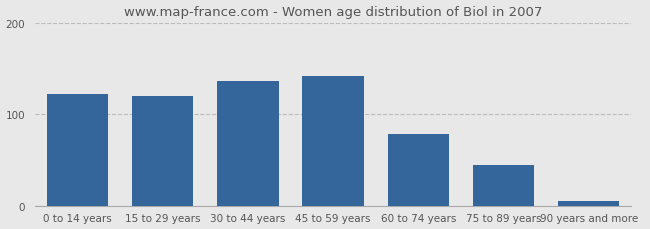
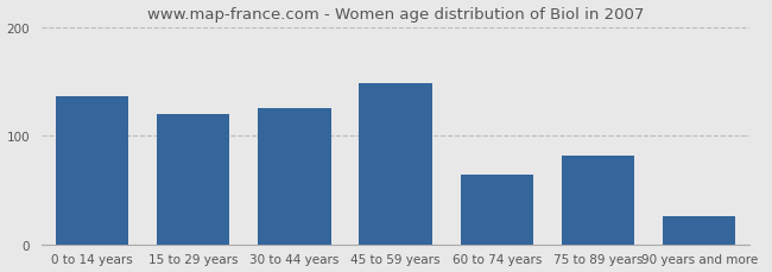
0 to 14 years: 122 -> 136
30 to 44 years: 137 -> 126
45 to 59 years: 142 -> 148
60 to 74 years: 78 -> 64
75 to 89 years: 45 -> 82
90 years and more: 5 -> 26
